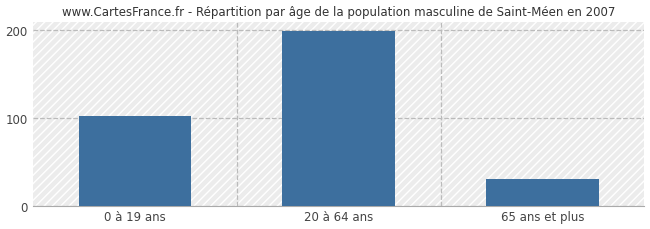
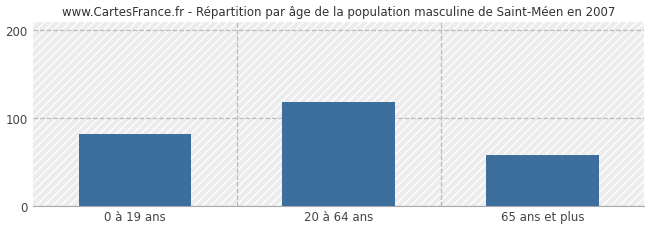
0 à 19 ans: 102 -> 82
20 à 64 ans: 199 -> 118
65 ans et plus: 30 -> 58
